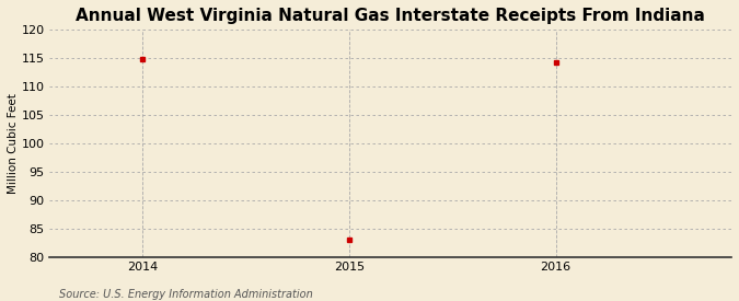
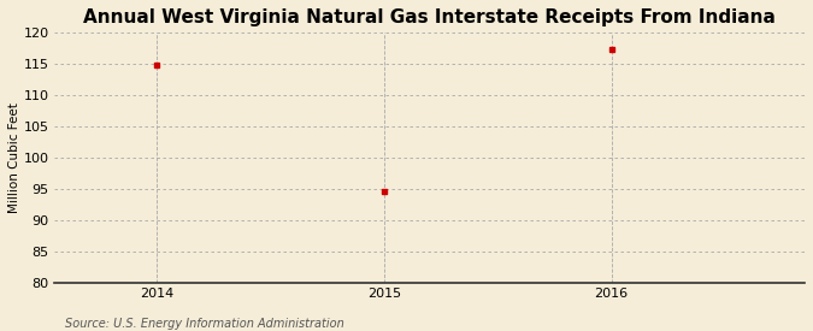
2015: 83.0 -> 94.6
2016: 114.2 -> 117.4
